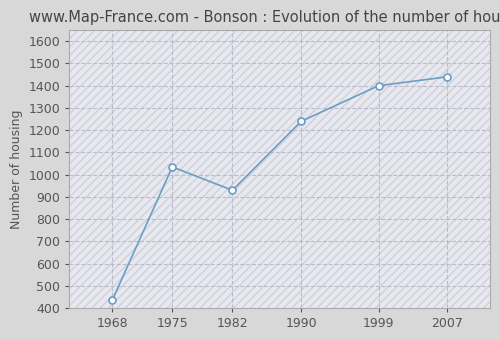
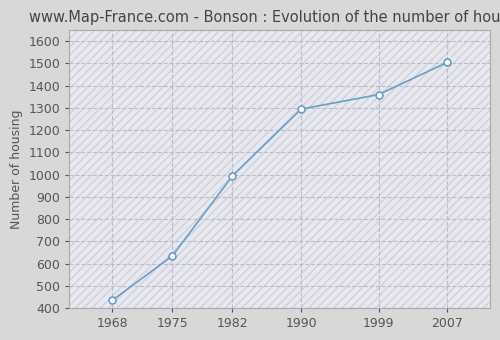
1975: 1035 -> 635
1982: 930 -> 995
1990: 1240 -> 1295
1999: 1400 -> 1360
2007: 1440 -> 1505
